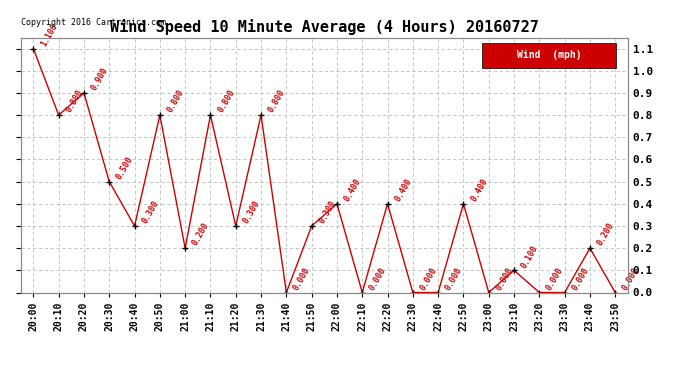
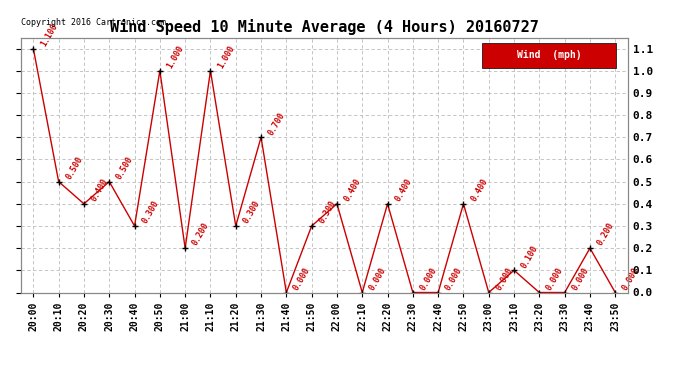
20:10: 0.800 -> 0.500
20:20: 0.900 -> 0.400
20:50: 0.800 -> 1.000
21:10: 0.800 -> 1.000
21:30: 0.800 -> 0.700
